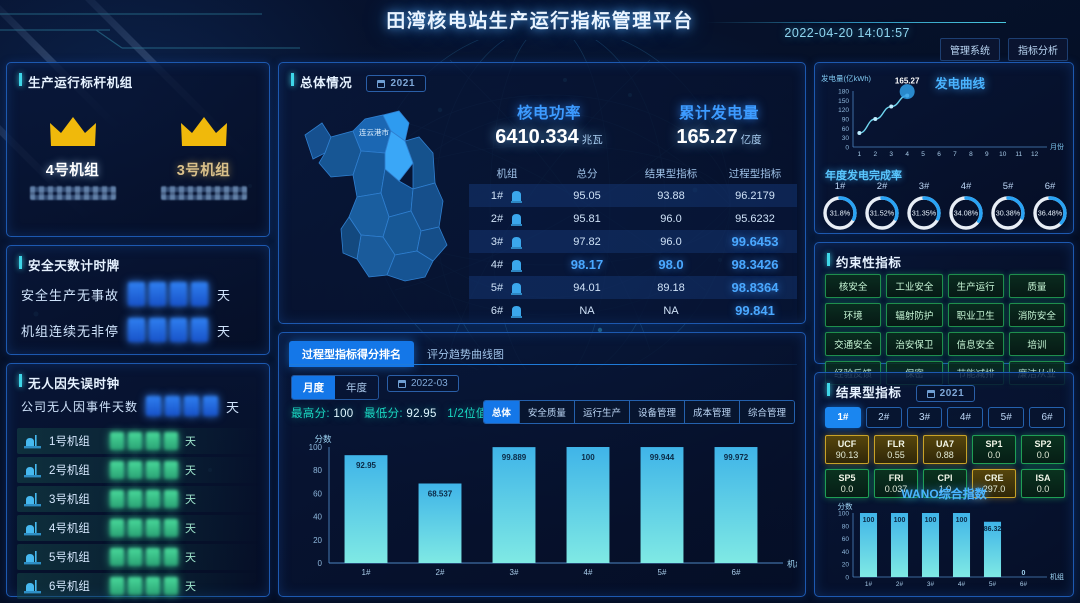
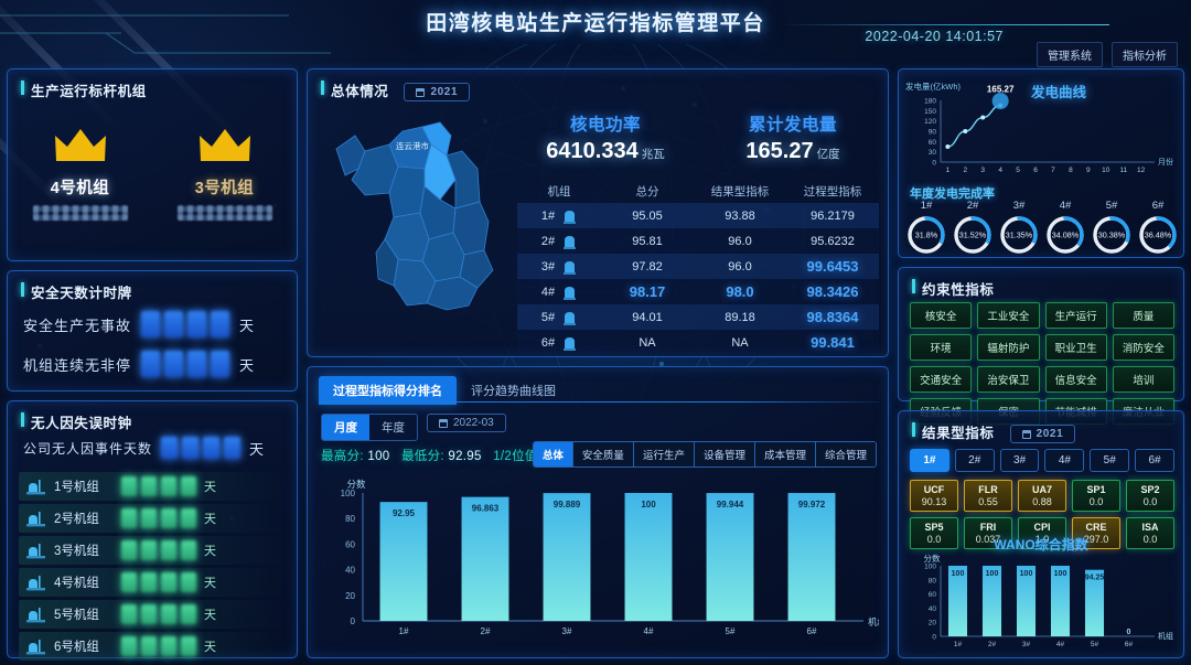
过程型指标得分排名/2#: 68.537 -> 96.863
WANO综合指数/5#: 86.32 -> 94.25
